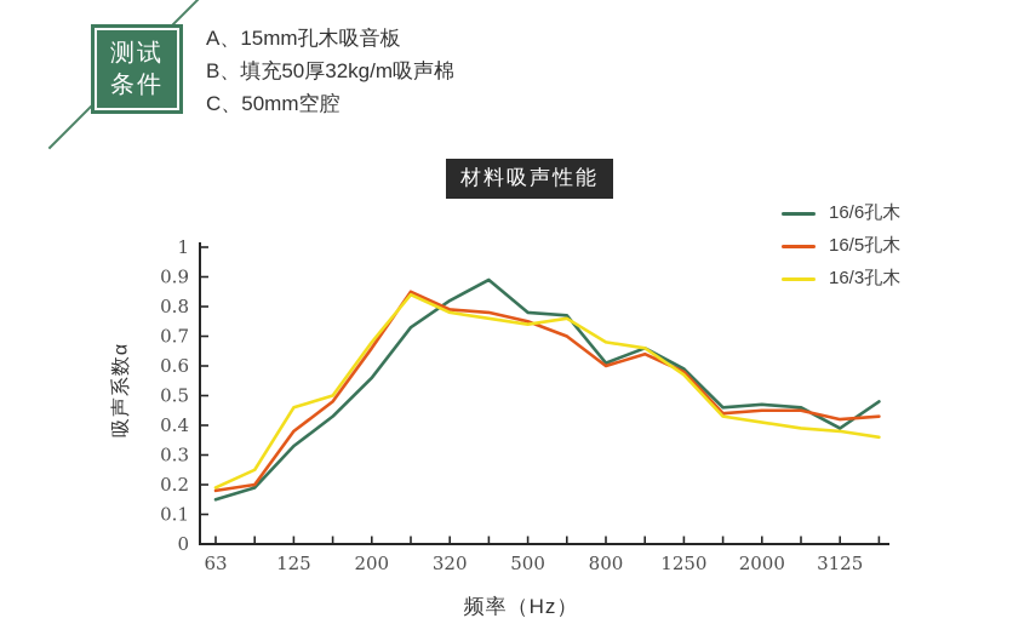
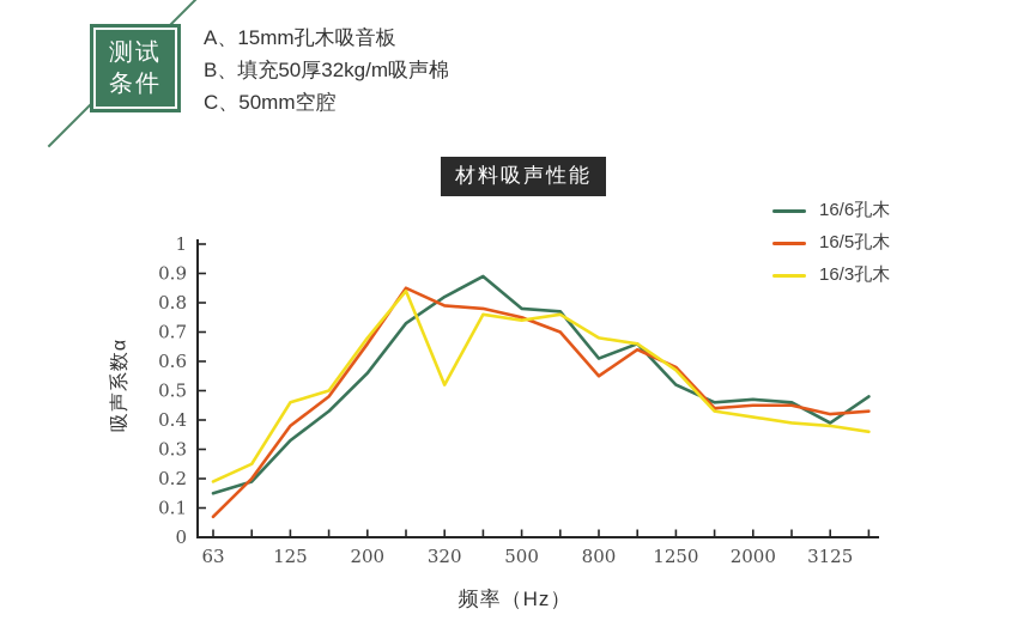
16/5孔木/63: 0.18 -> 0.07
16/3孔木/320: 0.78 -> 0.52
16/5孔木/800: 0.60 -> 0.55
16/6孔木/1250: 0.59 -> 0.52
